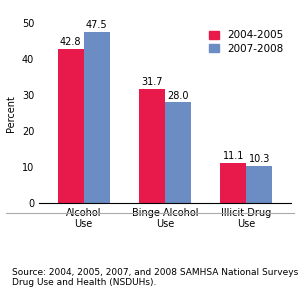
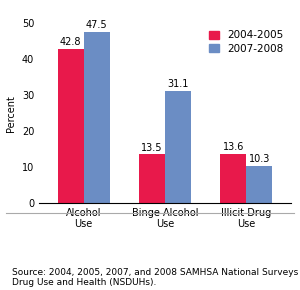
2004-2005/Binge Alcohol Use: 31.7 -> 13.5
2007-2008/Binge Alcohol Use: 28.0 -> 31.1
2004-2005/Illicit Drug Use: 11.1 -> 13.6
